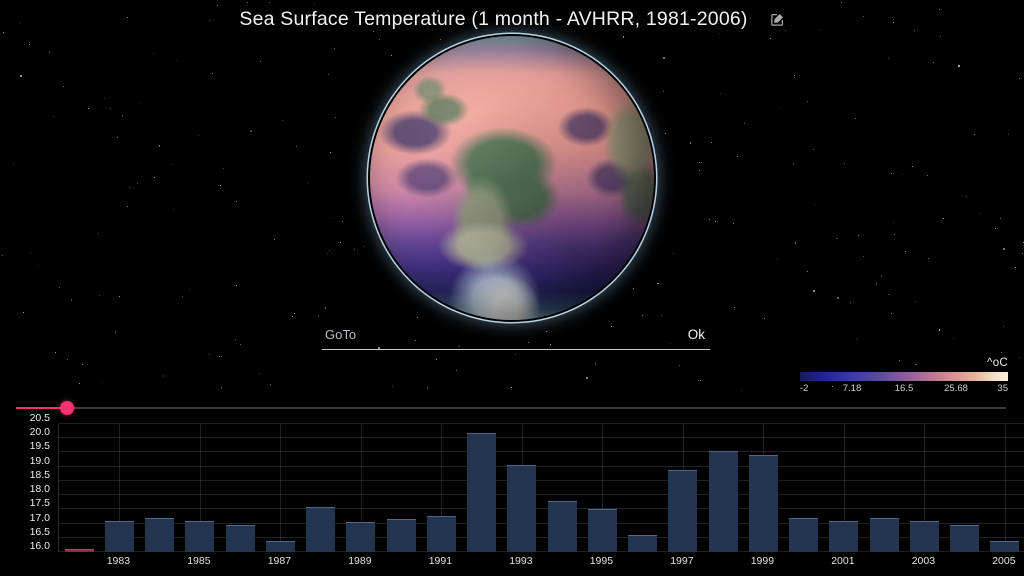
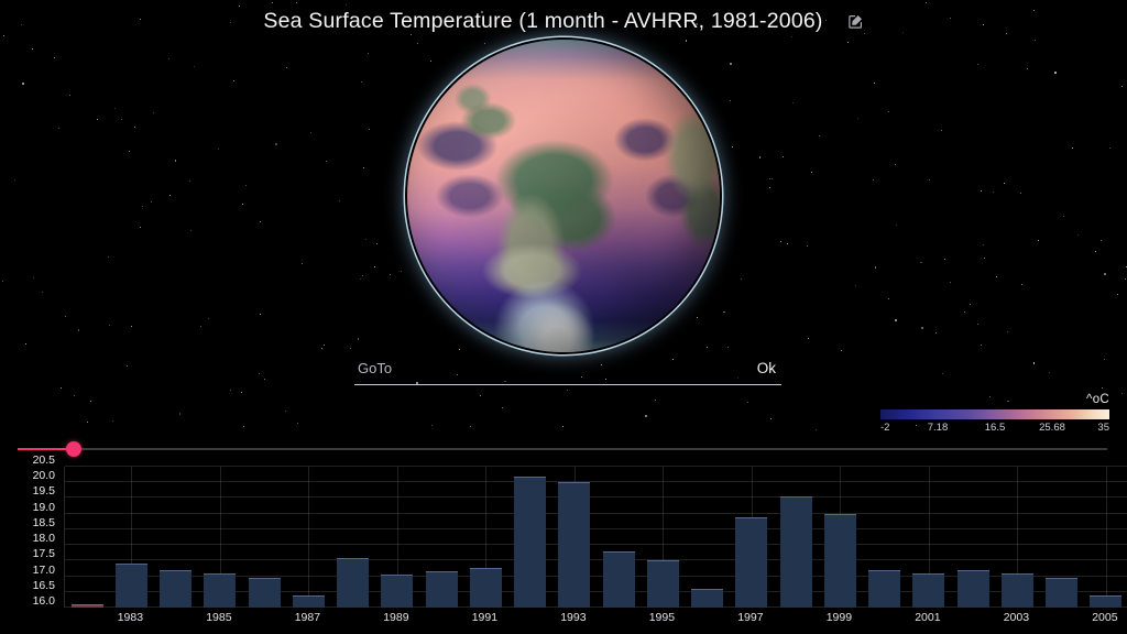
1983: 17.1 -> 17.4
1993: 19.1 -> 20.0
1999: 19.4 -> 19.0
